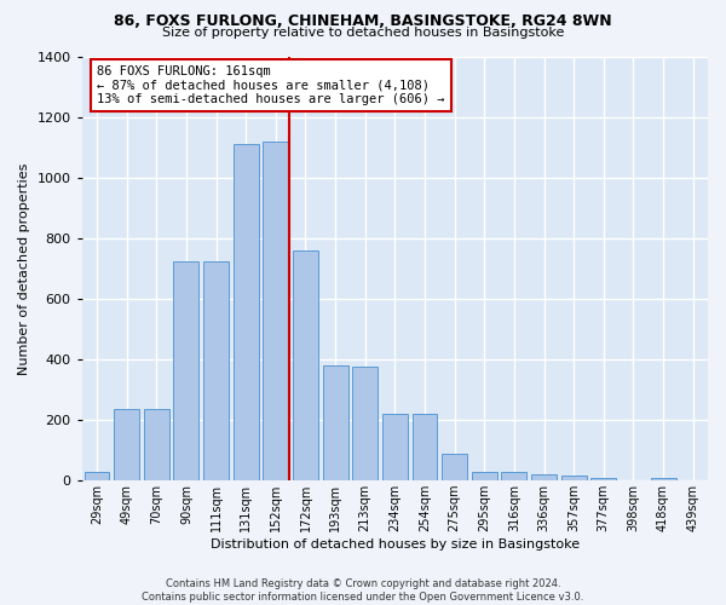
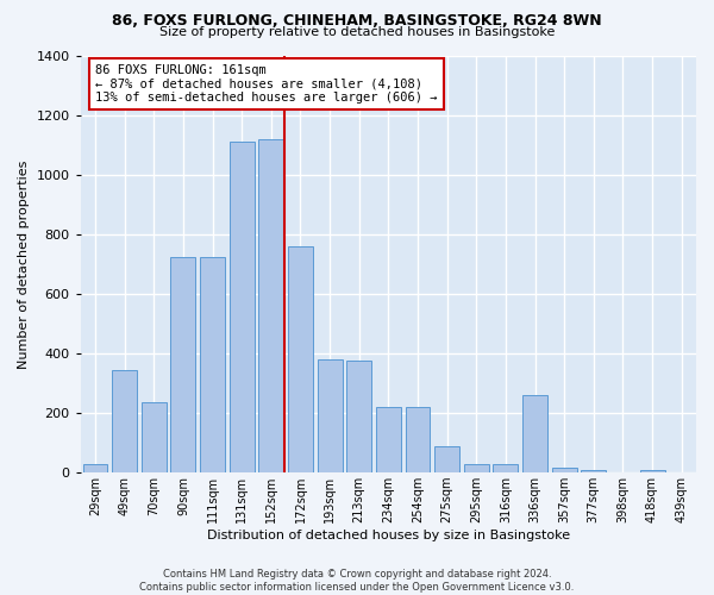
49sqm: 235 -> 345
336sqm: 22 -> 260
